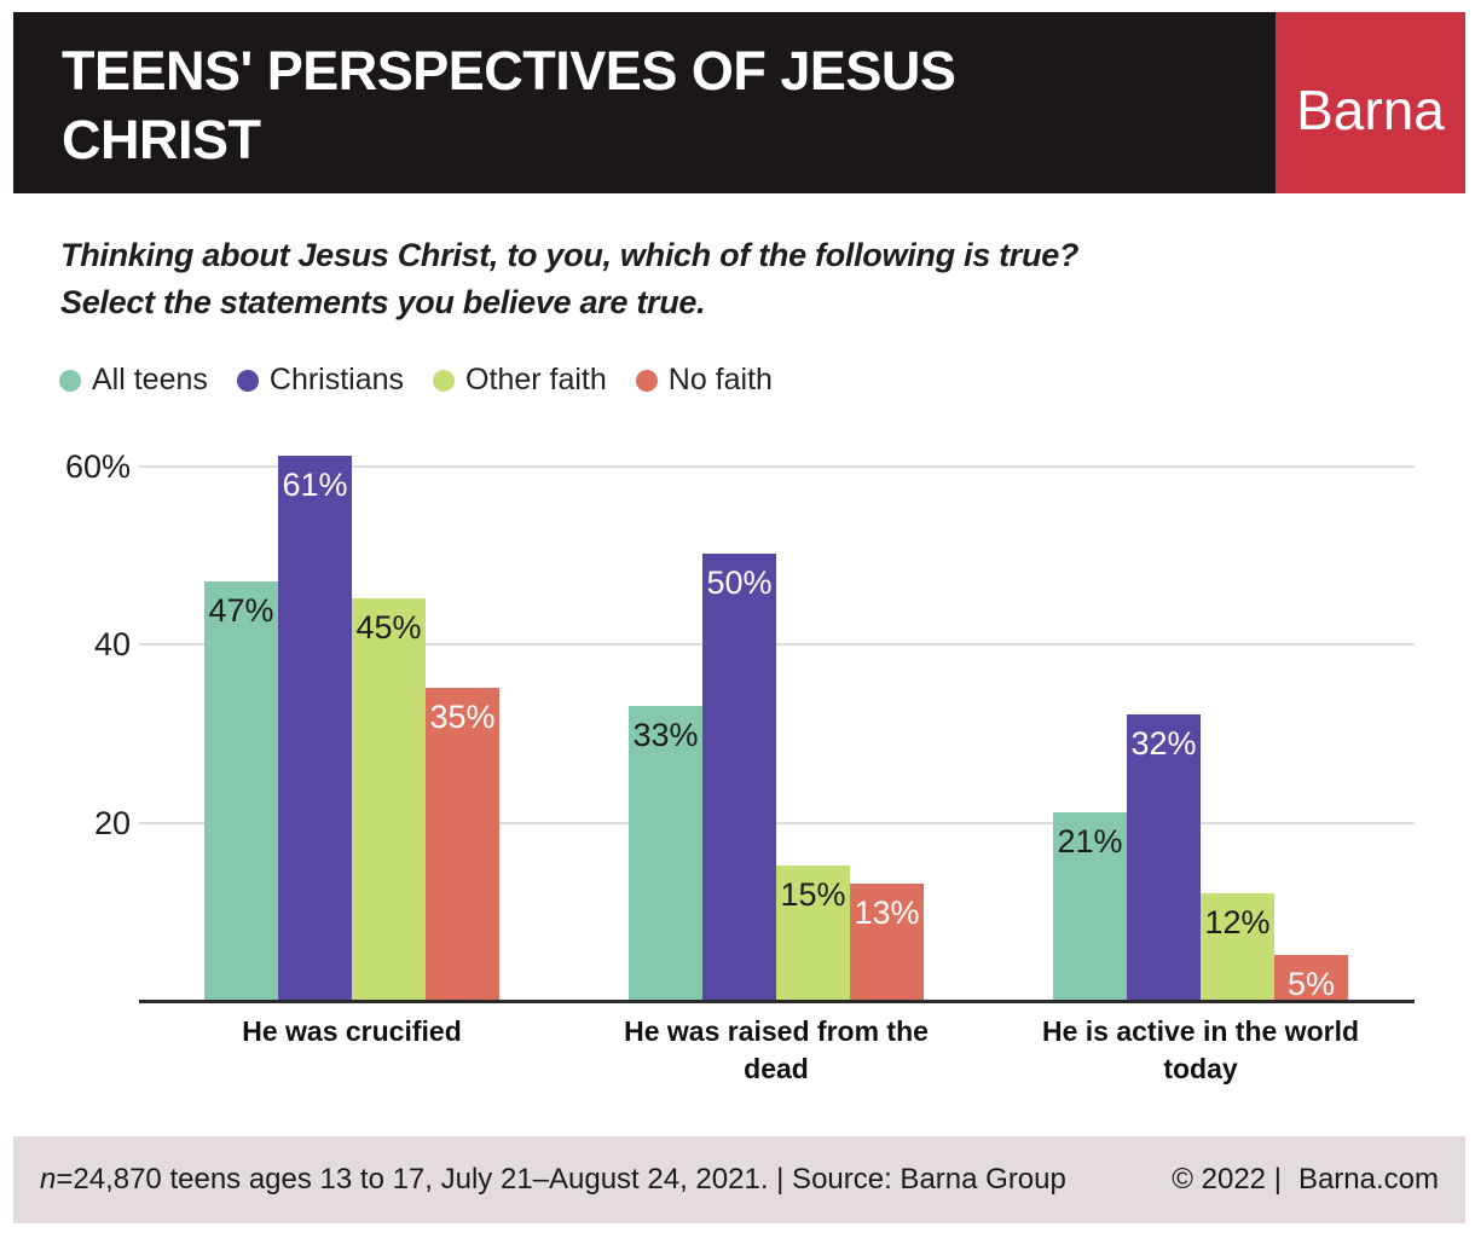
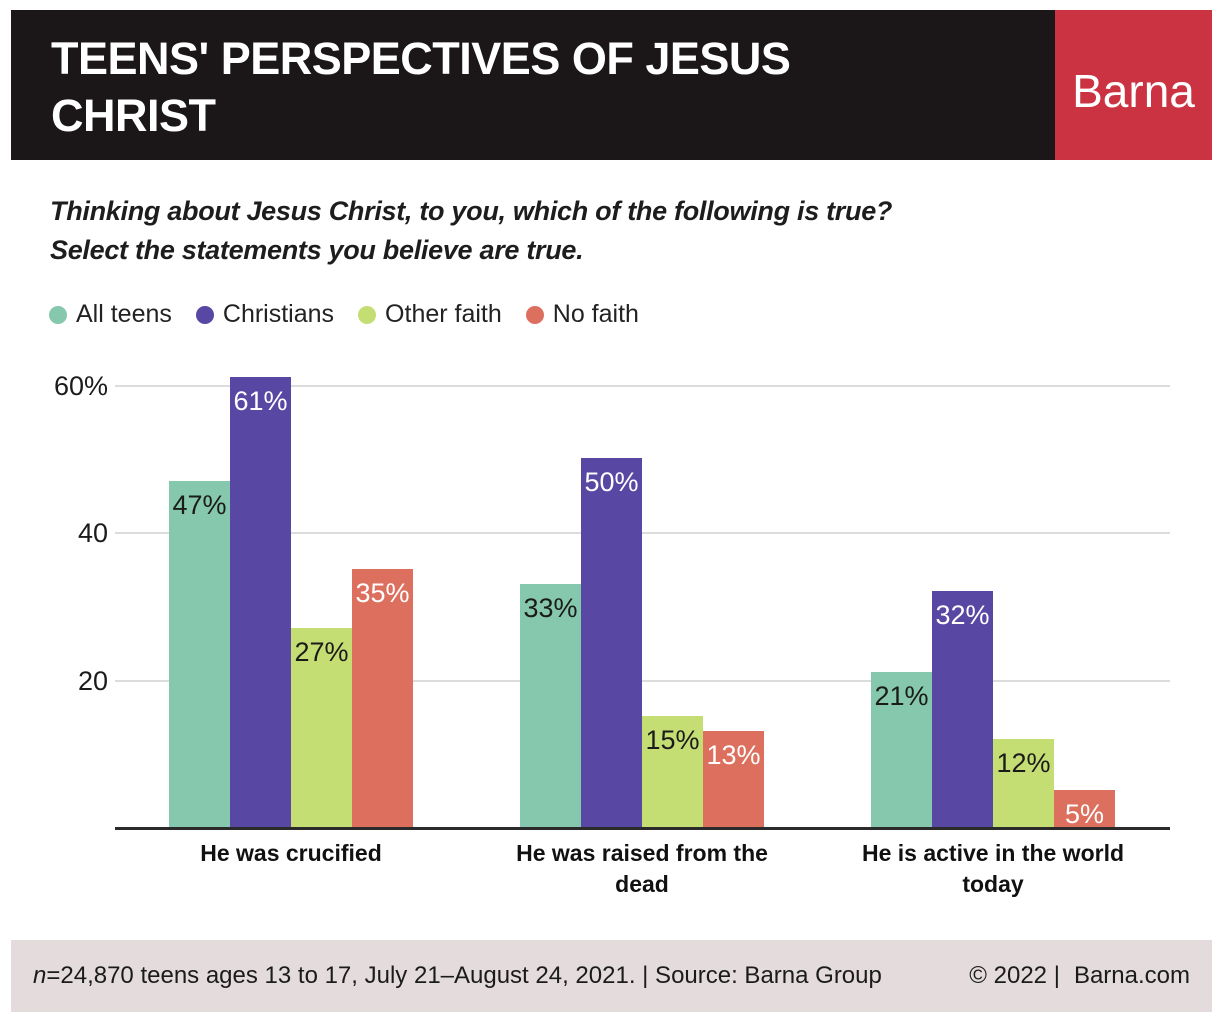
Other faith/He was crucified: 45% -> 27%
